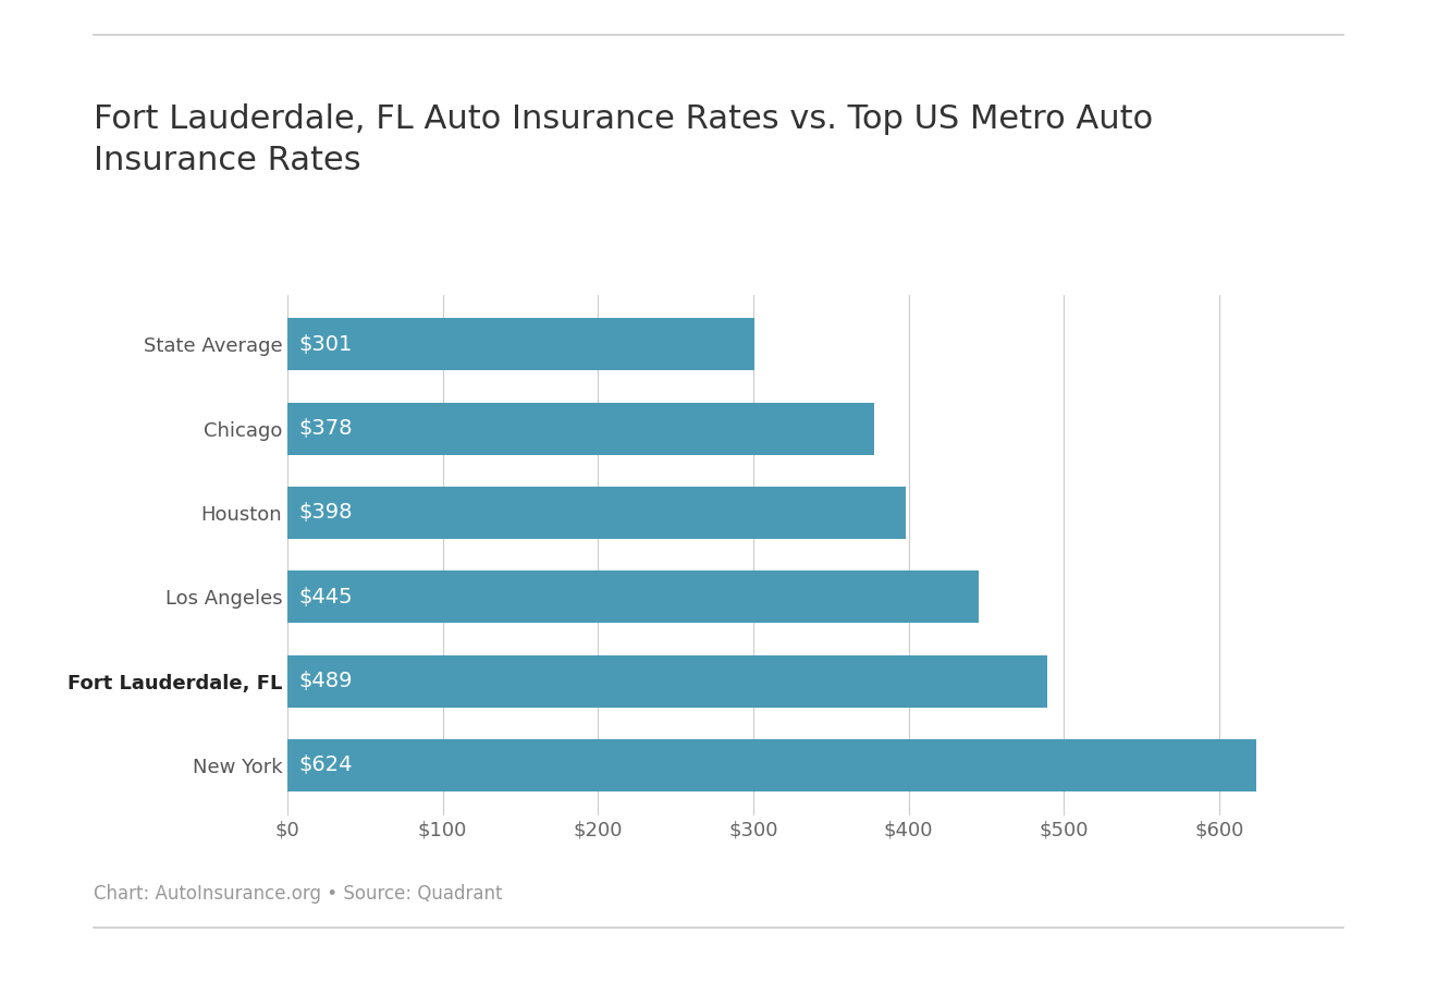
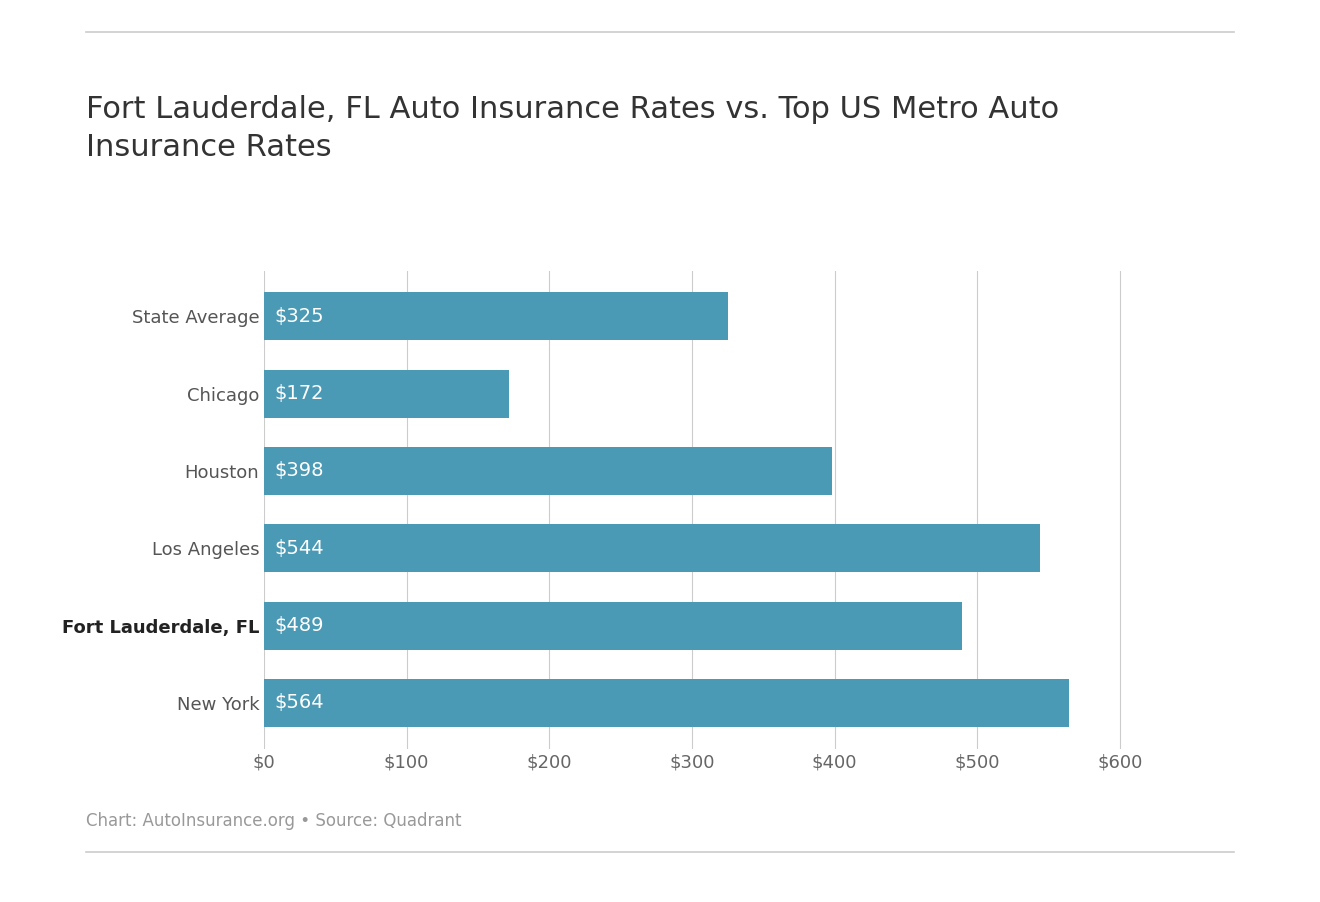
State Average: $301 -> $325
Chicago: $378 -> $172
Los Angeles: $445 -> $544
New York: $624 -> $564
